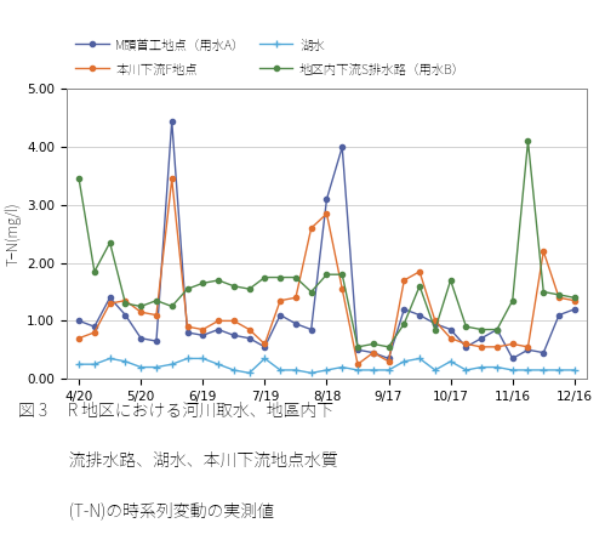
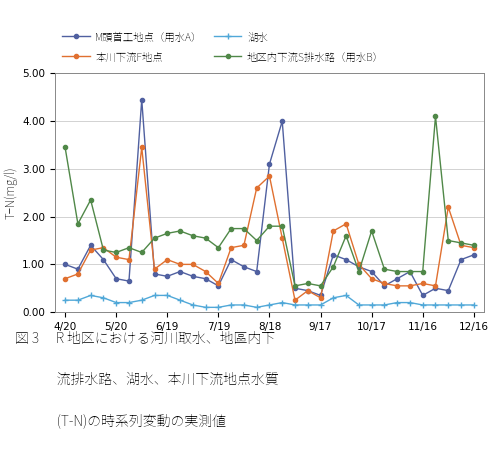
本川下流F地点/6/19: 0.85 -> 1.10
湖水/7/19: 0.35 -> 0.10
地区内下流S排水路（用水B）/7/19: 1.75 -> 1.35
湖水/10/17: 0.30 -> 0.15
地区内下流S排水路（用水B）/11/16: 1.35 -> 0.85
